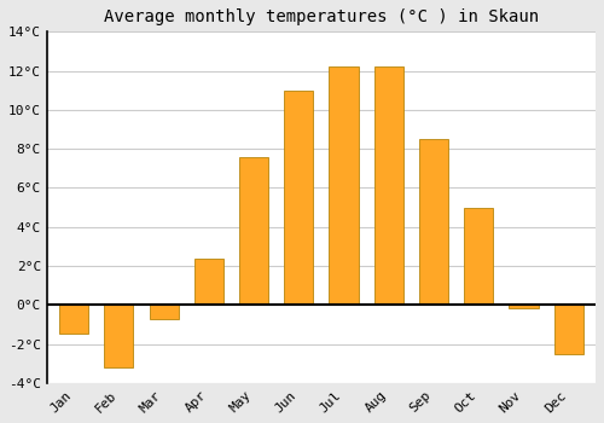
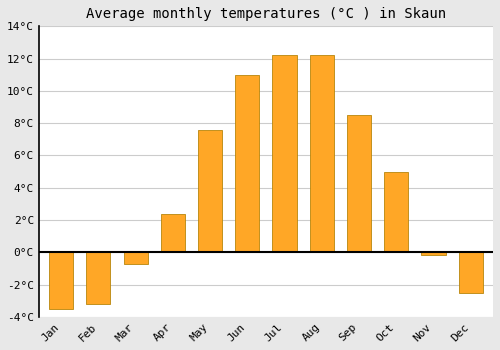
Jan: -1.5°C -> -3.5°C
